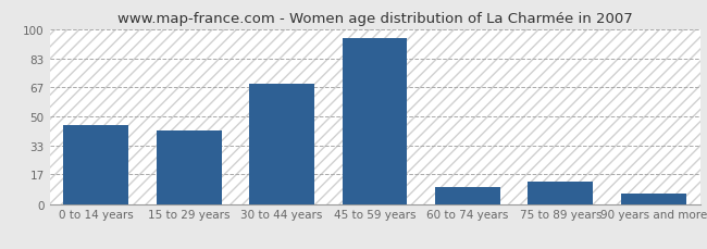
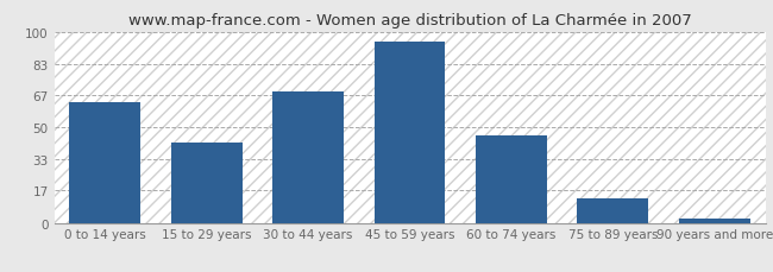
0 to 14 years: 45 -> 63
60 to 74 years: 10 -> 46
90 years and more: 6 -> 2
